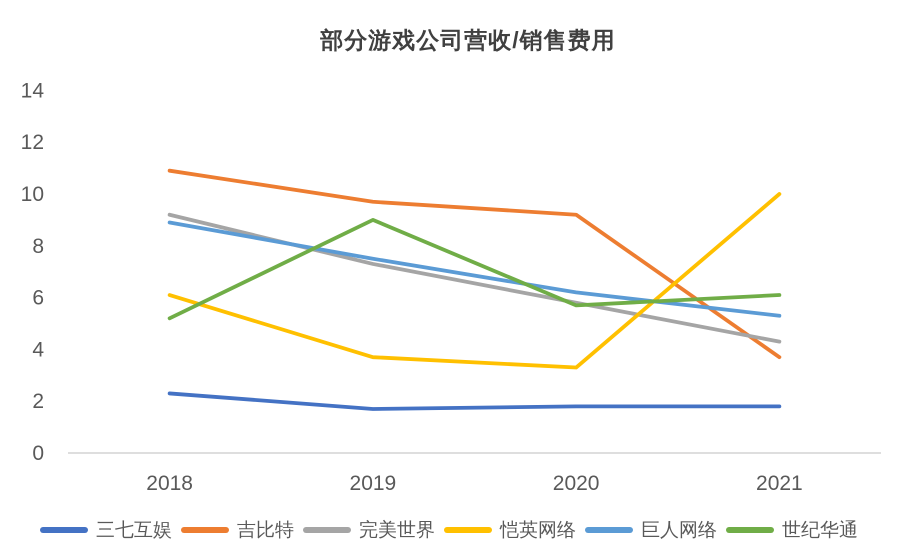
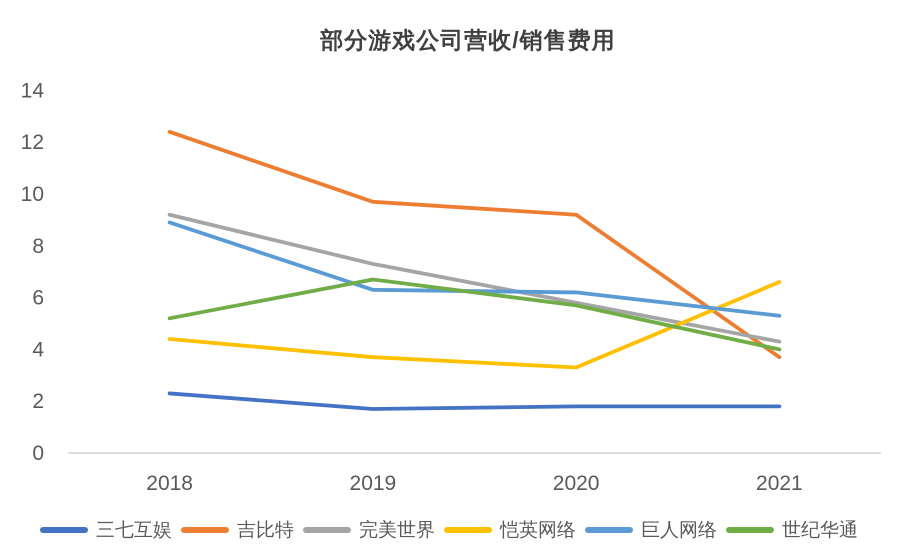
吉比特/2018: 10.9 -> 12.4
恺英网络/2018: 6.1 -> 4.4
巨人网络/2019: 7.5 -> 6.3
世纪华通/2019: 9.0 -> 6.7
恺英网络/2021: 10.0 -> 6.6
世纪华通/2021: 6.1 -> 4.0
